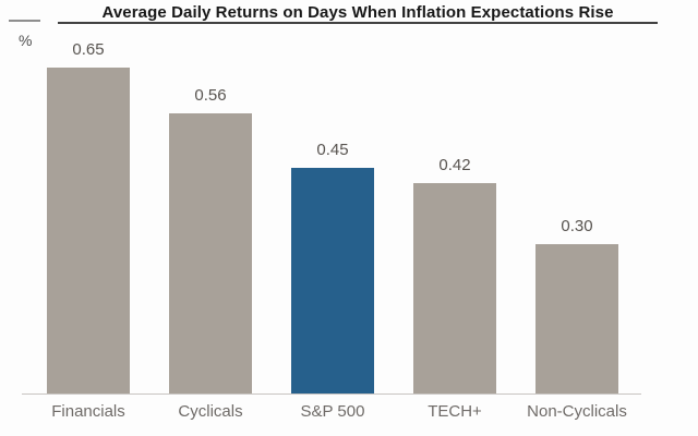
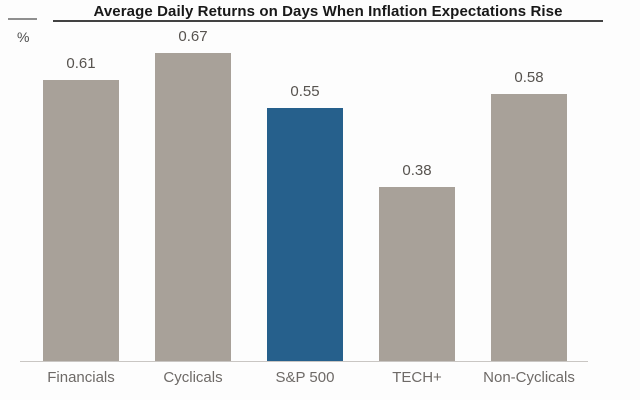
Financials: 0.65 -> 0.61
Cyclicals: 0.56 -> 0.67
S&P 500: 0.45 -> 0.55
TECH+: 0.42 -> 0.38
Non-Cyclicals: 0.30 -> 0.58
